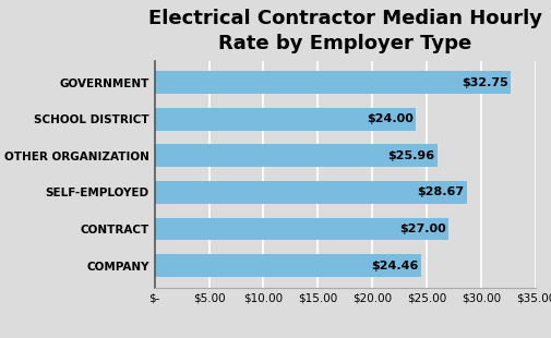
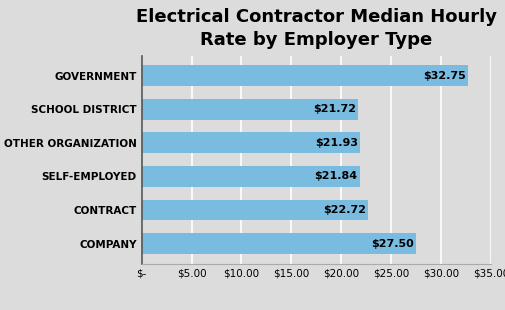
SCHOOL DISTRICT: $24.00 -> $21.72
OTHER ORGANIZATION: $25.96 -> $21.93
SELF-EMPLOYED: $28.67 -> $21.84
CONTRACT: $27.00 -> $22.72
COMPANY: $24.46 -> $27.50
